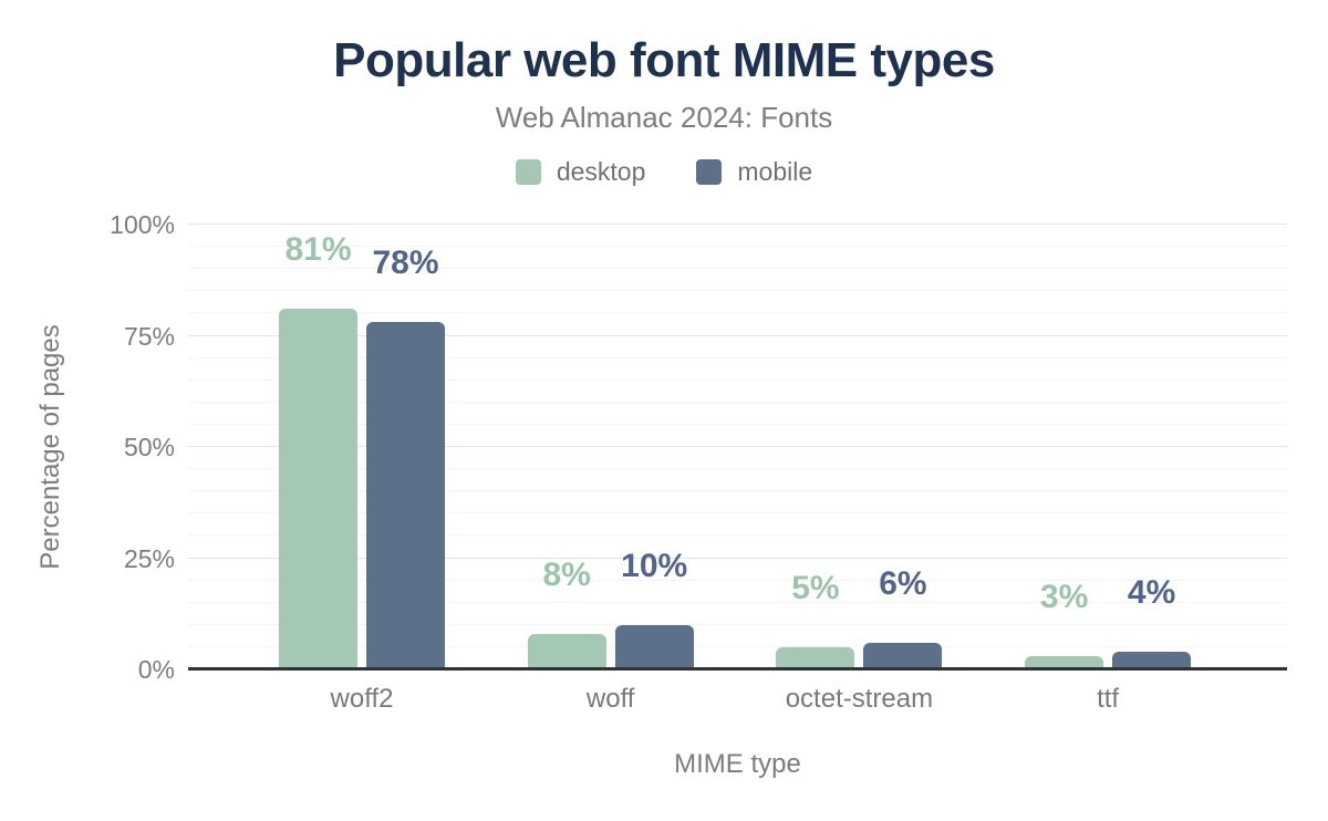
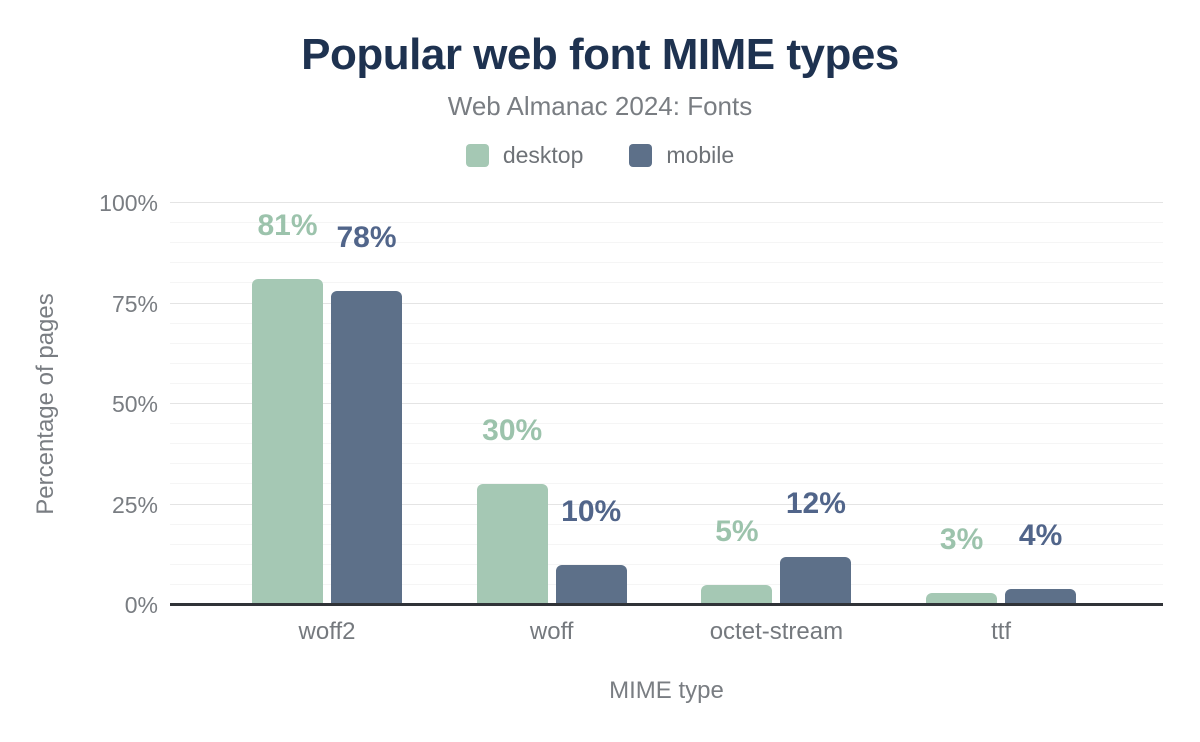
desktop/woff: 8% -> 30%
mobile/octet-stream: 6% -> 12%
